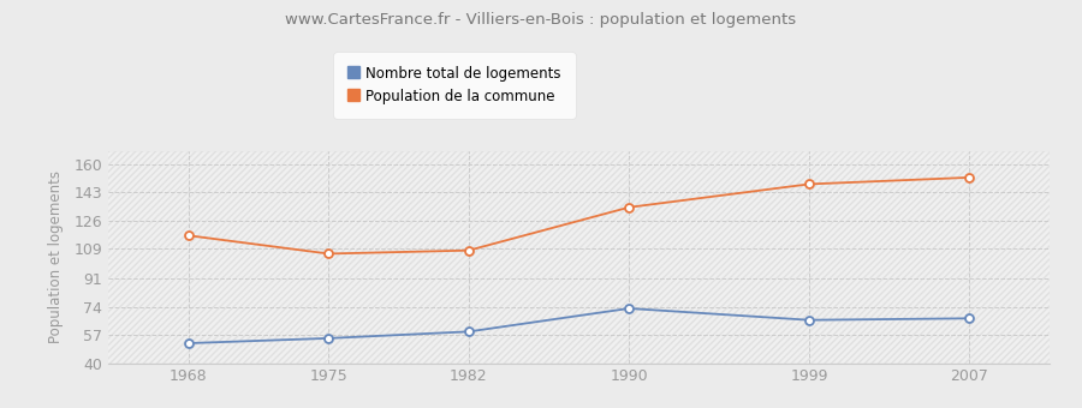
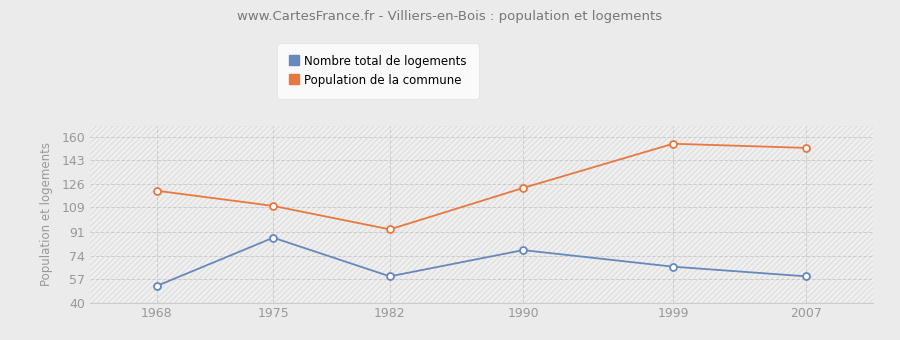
Population de la commune/1968: 117 -> 121
Nombre total de logements/1975: 55 -> 87
Population de la commune/1975: 106 -> 110
Population de la commune/1982: 108 -> 93
Nombre total de logements/1990: 73 -> 78
Population de la commune/1990: 134 -> 123
Population de la commune/1999: 148 -> 155
Nombre total de logements/2007: 67 -> 59
